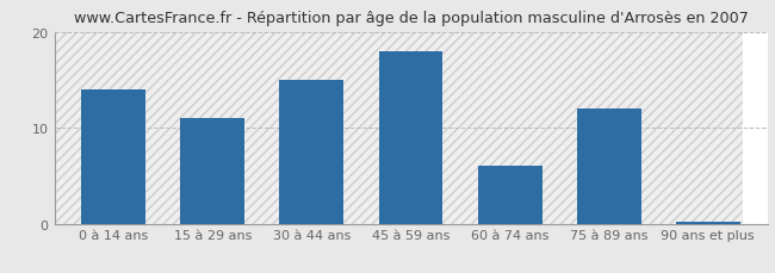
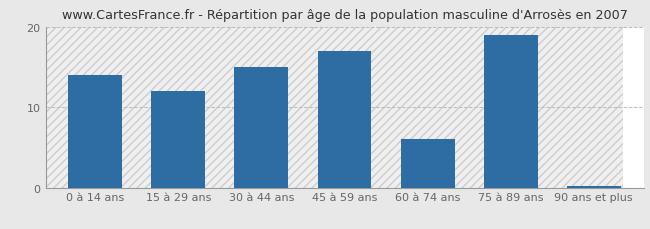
15 à 29 ans: 11.0 -> 12.0
45 à 59 ans: 18.0 -> 17.0
75 à 89 ans: 12.0 -> 19.0
